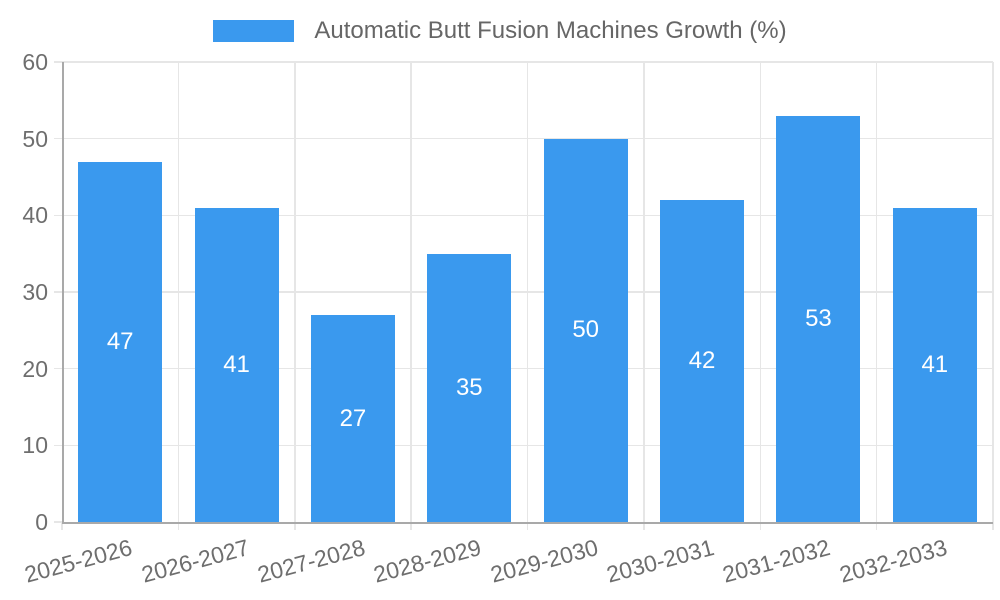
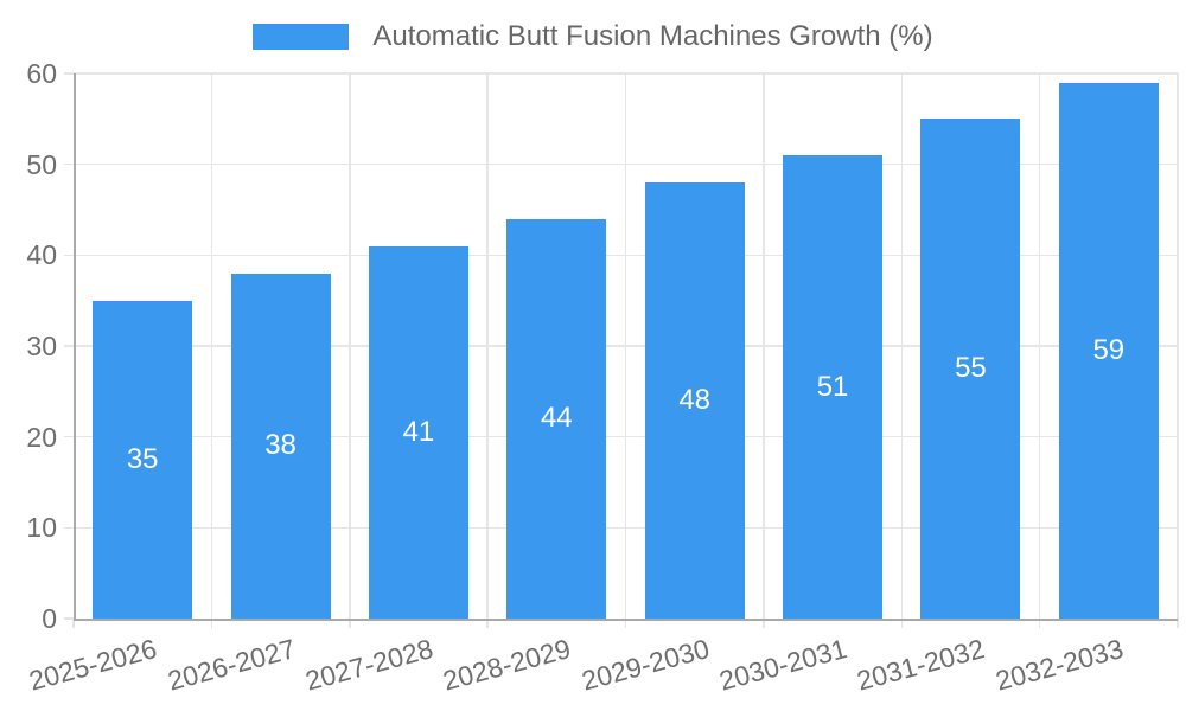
2025-2026: 47 -> 35
2026-2027: 41 -> 38
2027-2028: 27 -> 41
2028-2029: 35 -> 44
2029-2030: 50 -> 48
2030-2031: 42 -> 51
2031-2032: 53 -> 55
2032-2033: 41 -> 59
